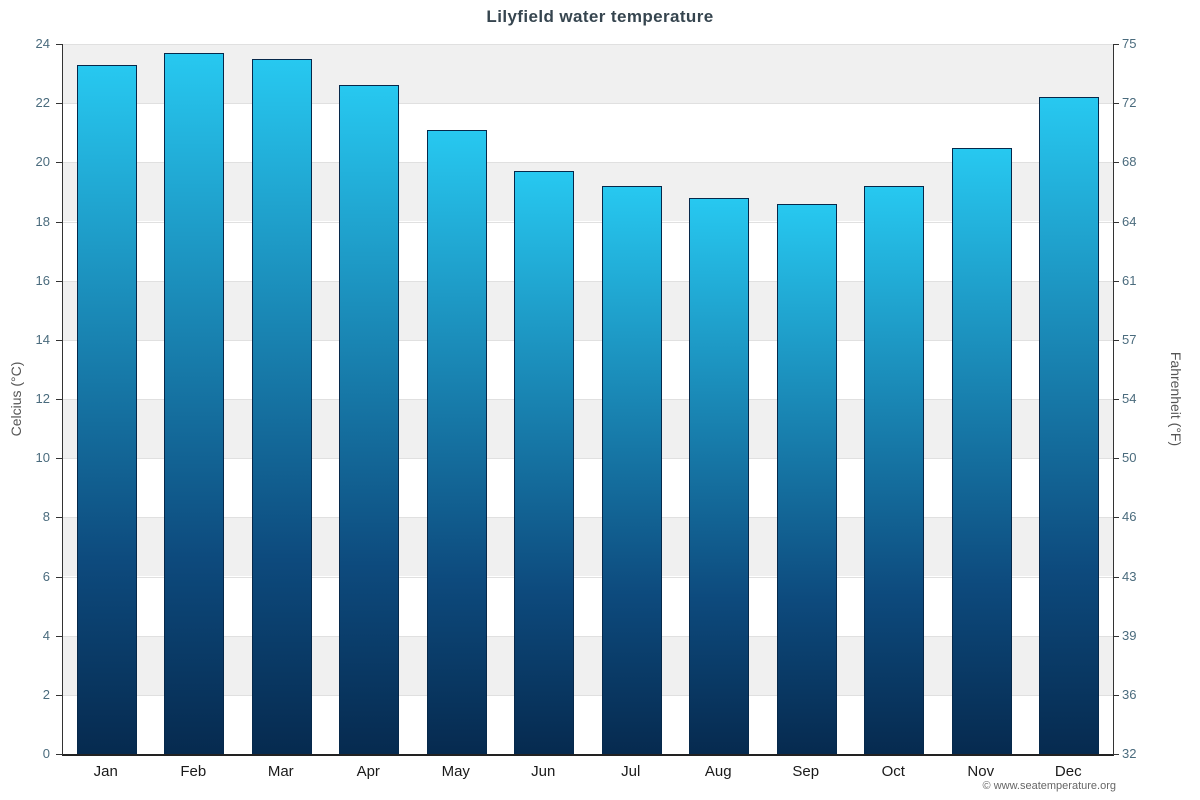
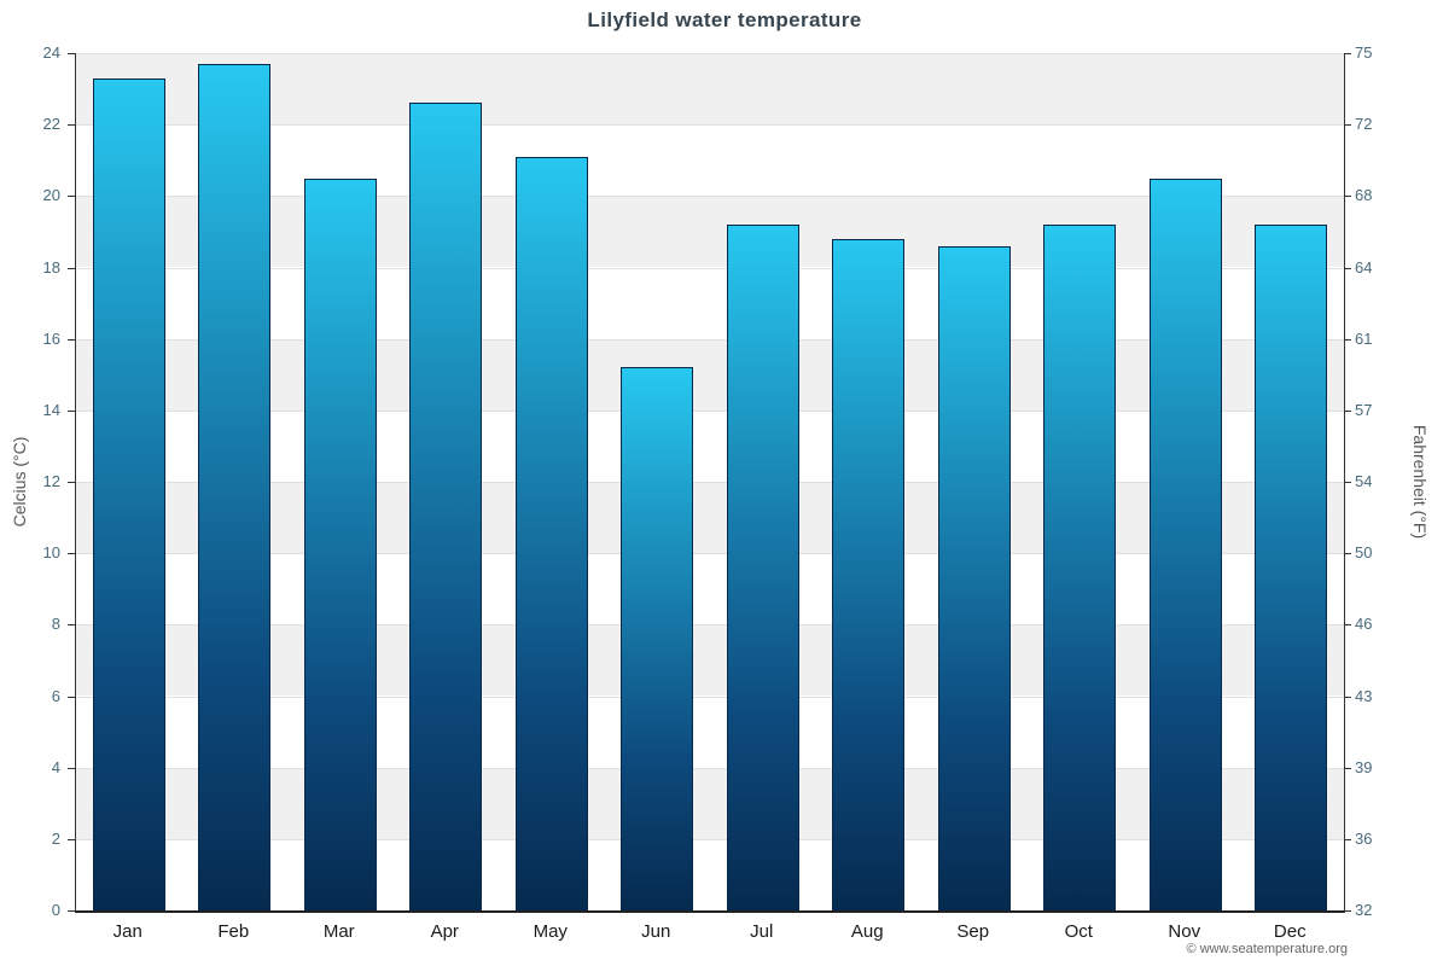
Mar: 23.5 -> 20.5
Jun: 19.7 -> 15.2
Dec: 22.2 -> 19.2
